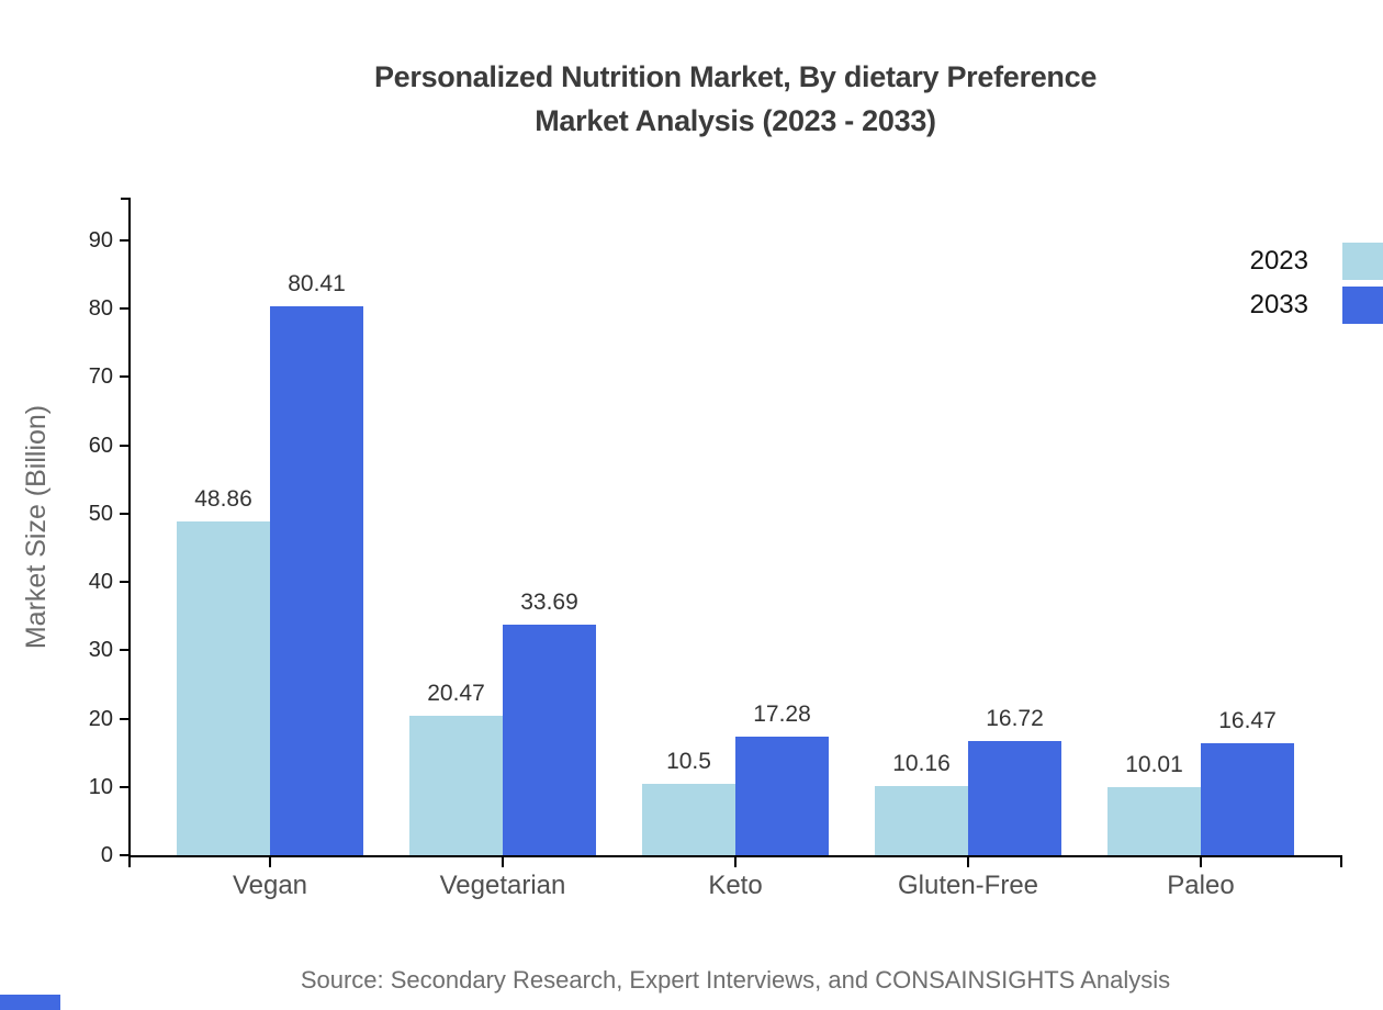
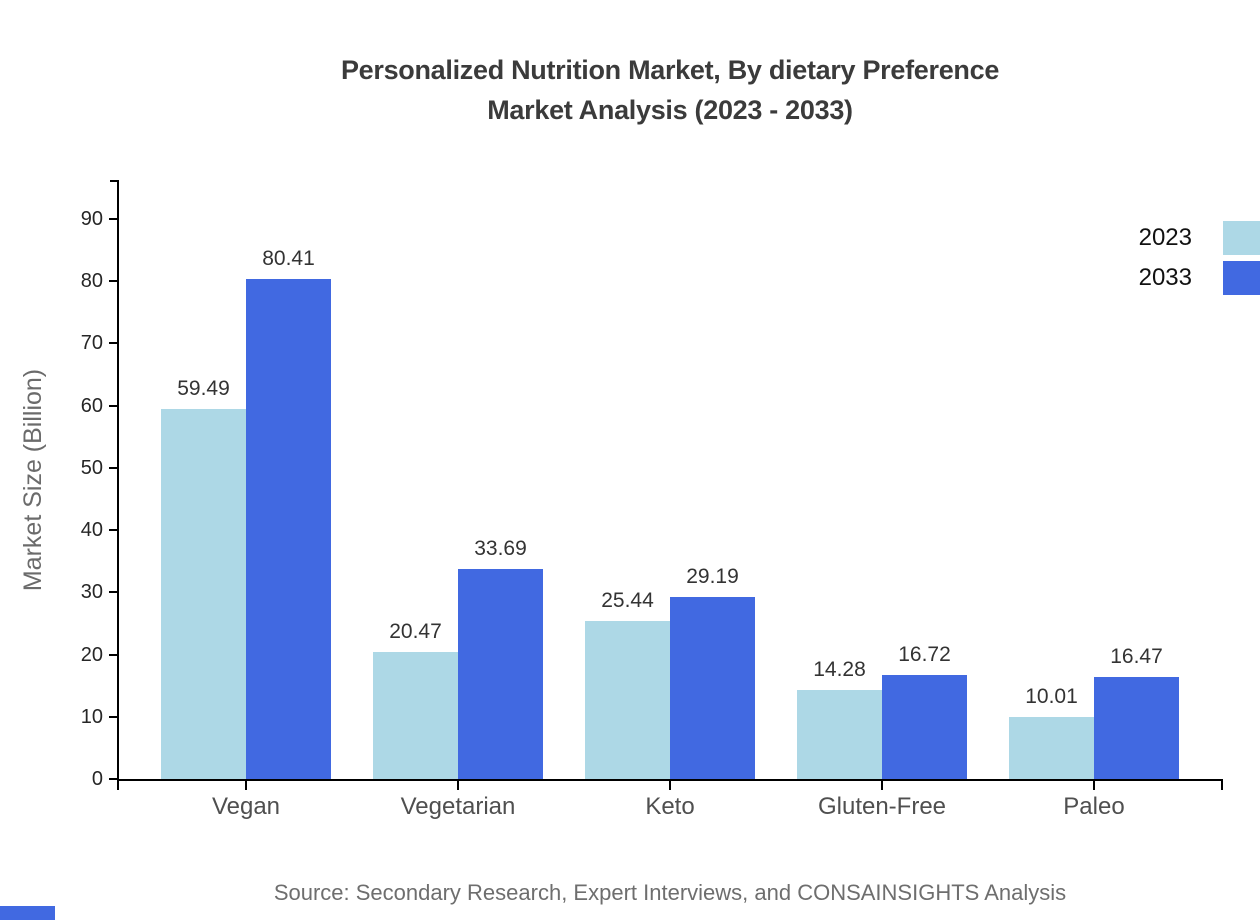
2023/Vegan: 48.86 -> 59.49
2023/Keto: 10.5 -> 25.44
2033/Keto: 17.28 -> 29.19
2023/Gluten-Free: 10.16 -> 14.28
